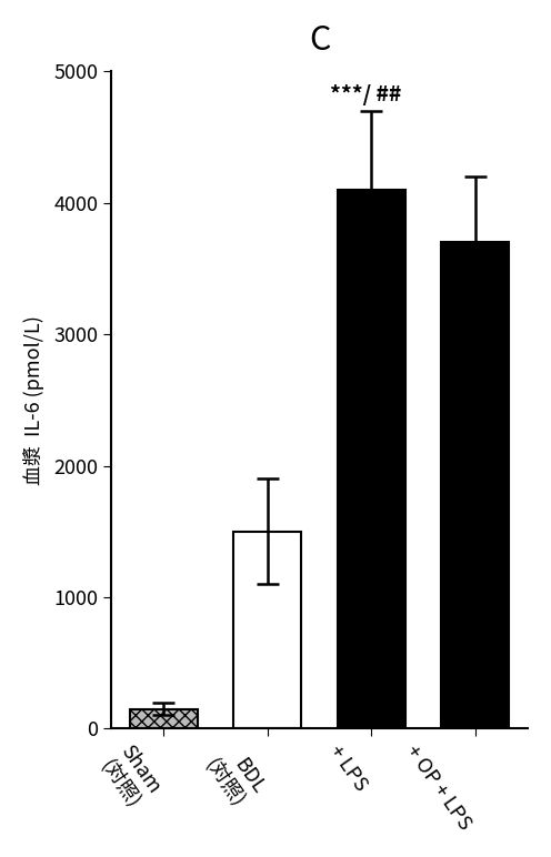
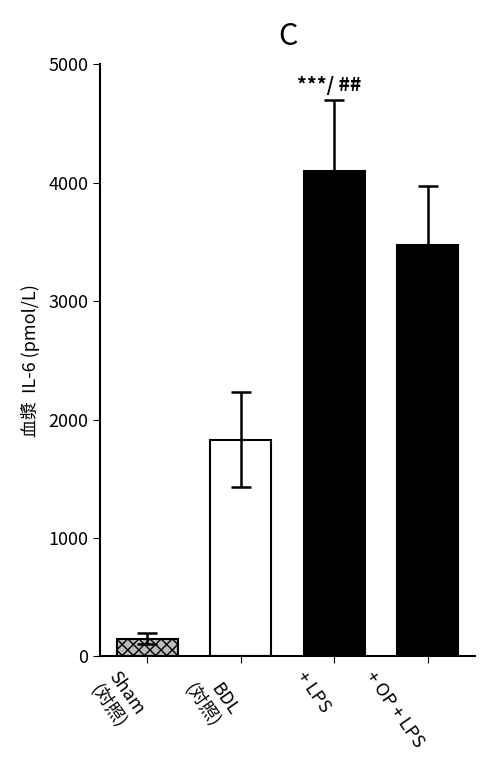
BDL (対照): 1500 -> 1830
+ OP + LPS: 3700 -> 3470
